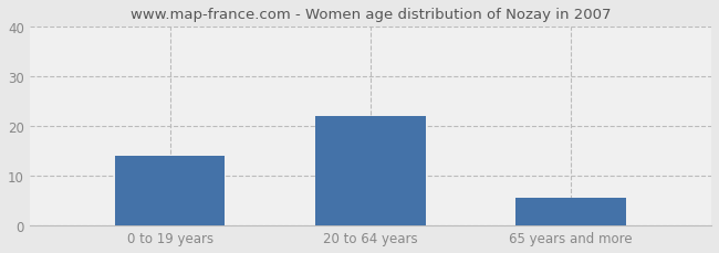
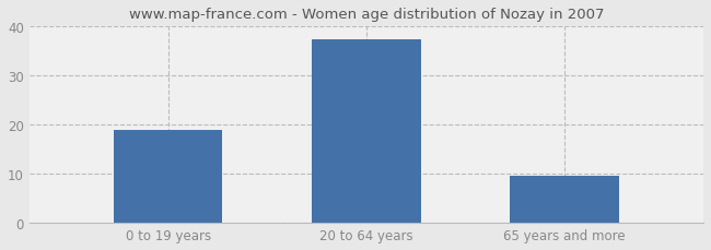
0 to 19 years: 14.0 -> 19.0
20 to 64 years: 22.0 -> 37.5
65 years and more: 5.5 -> 9.5
